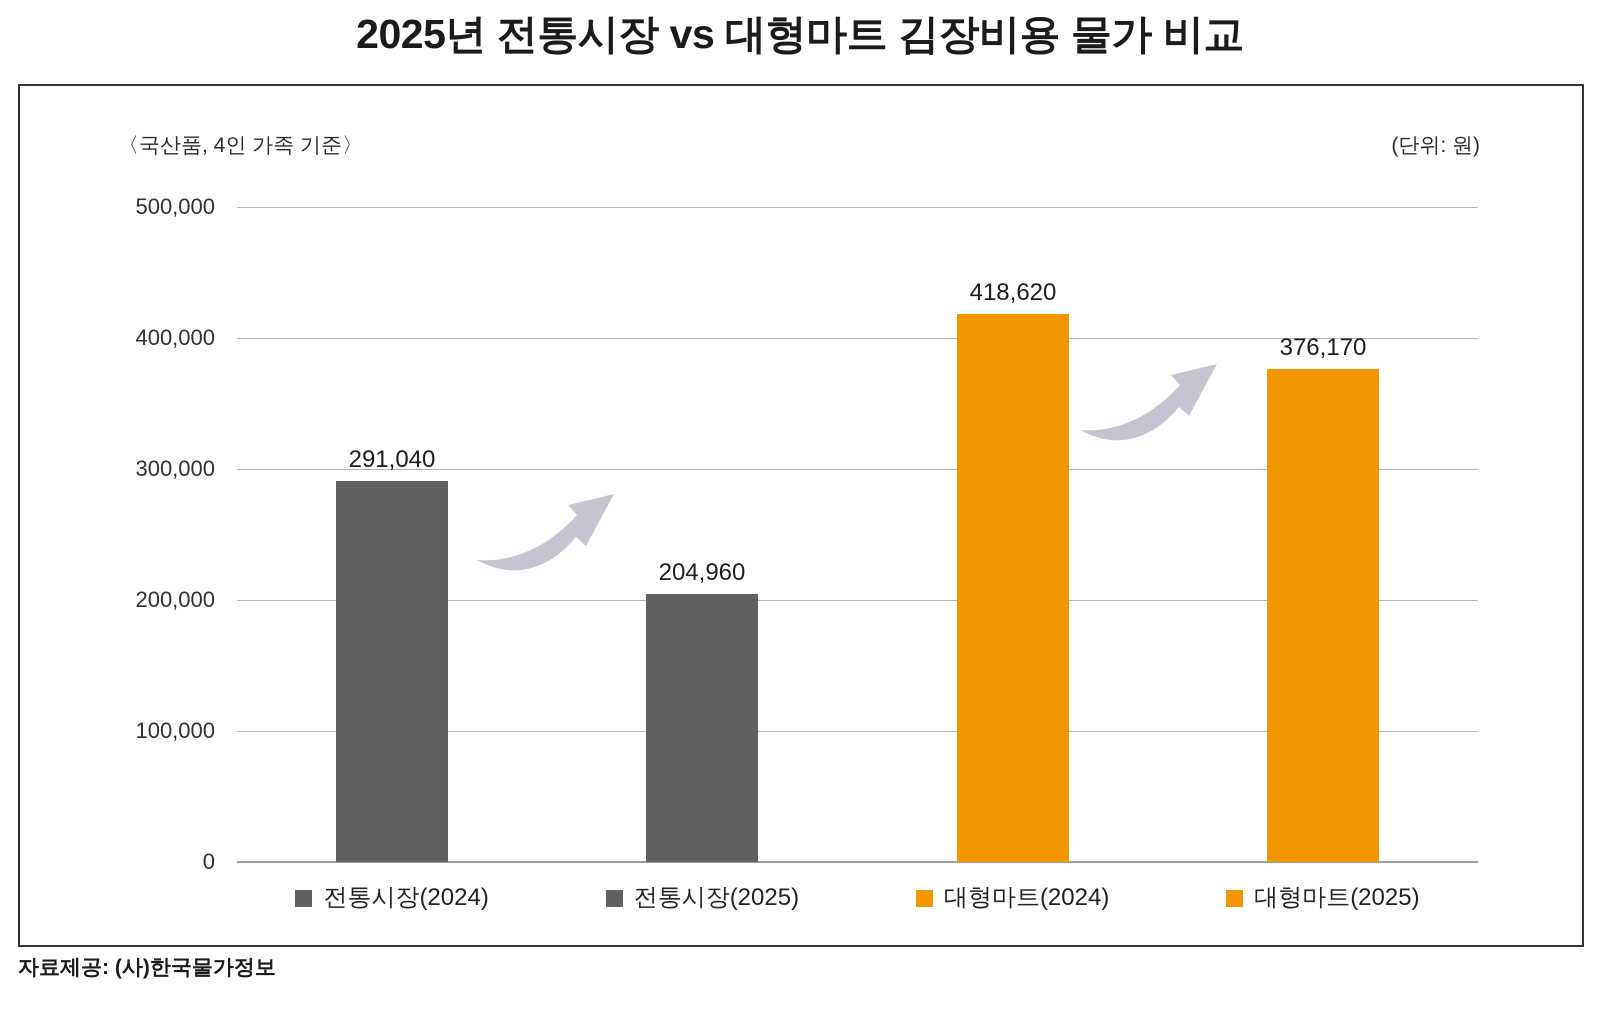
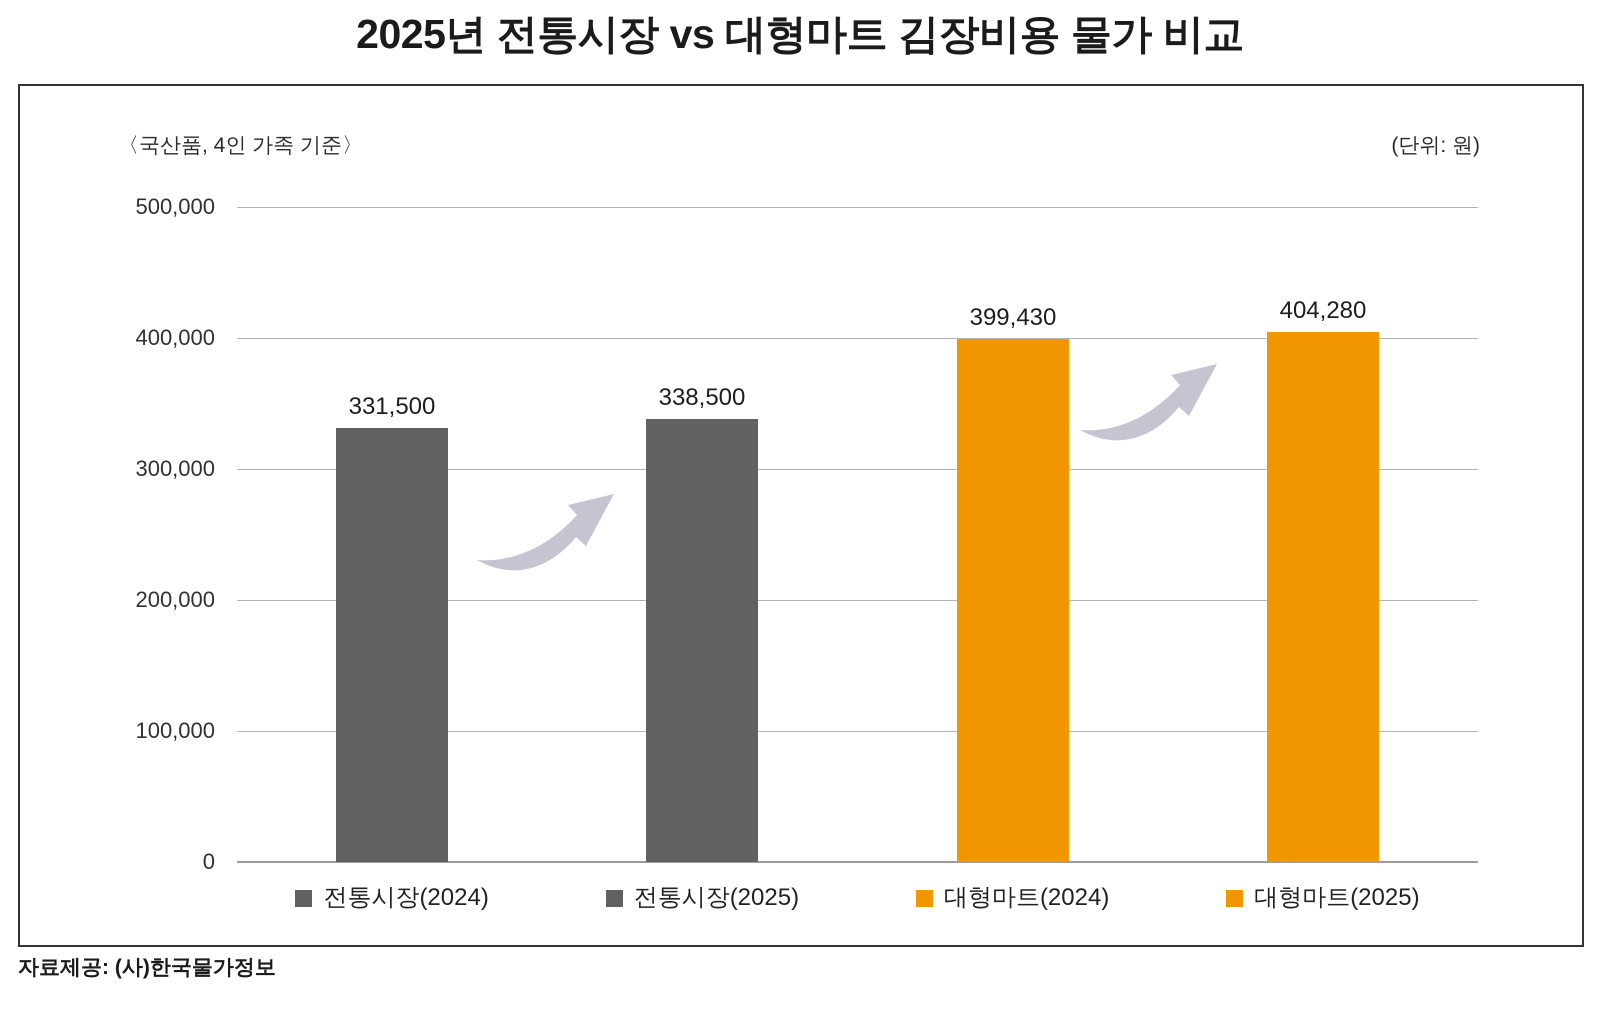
전통시장(2024): 291,040 -> 331,500
전통시장(2025): 204,960 -> 338,500
대형마트(2024): 418,620 -> 399,430
대형마트(2025): 376,170 -> 404,280
